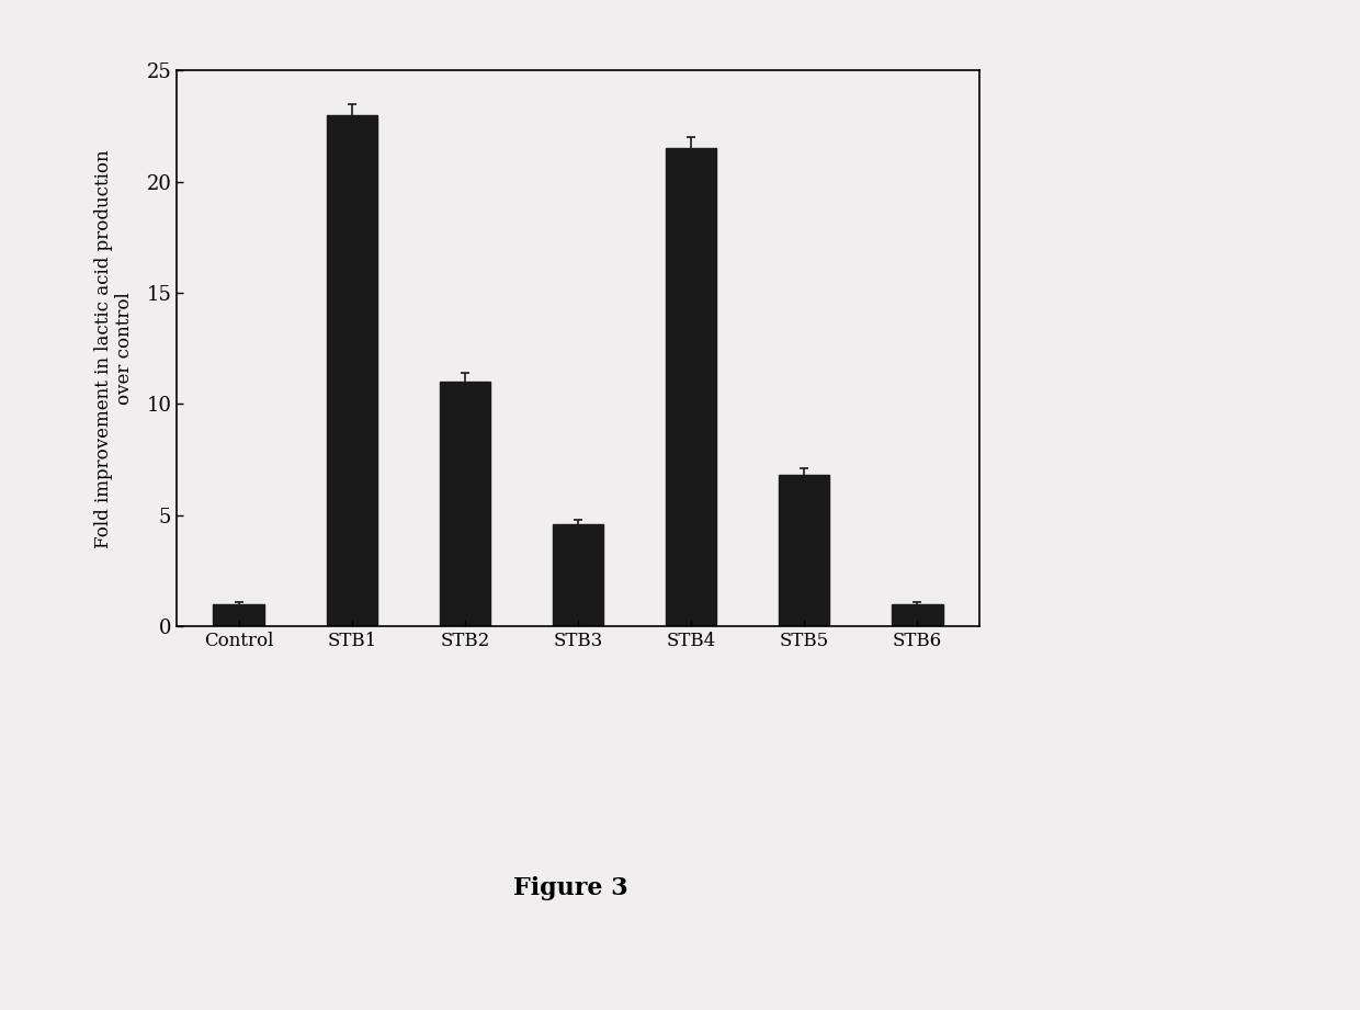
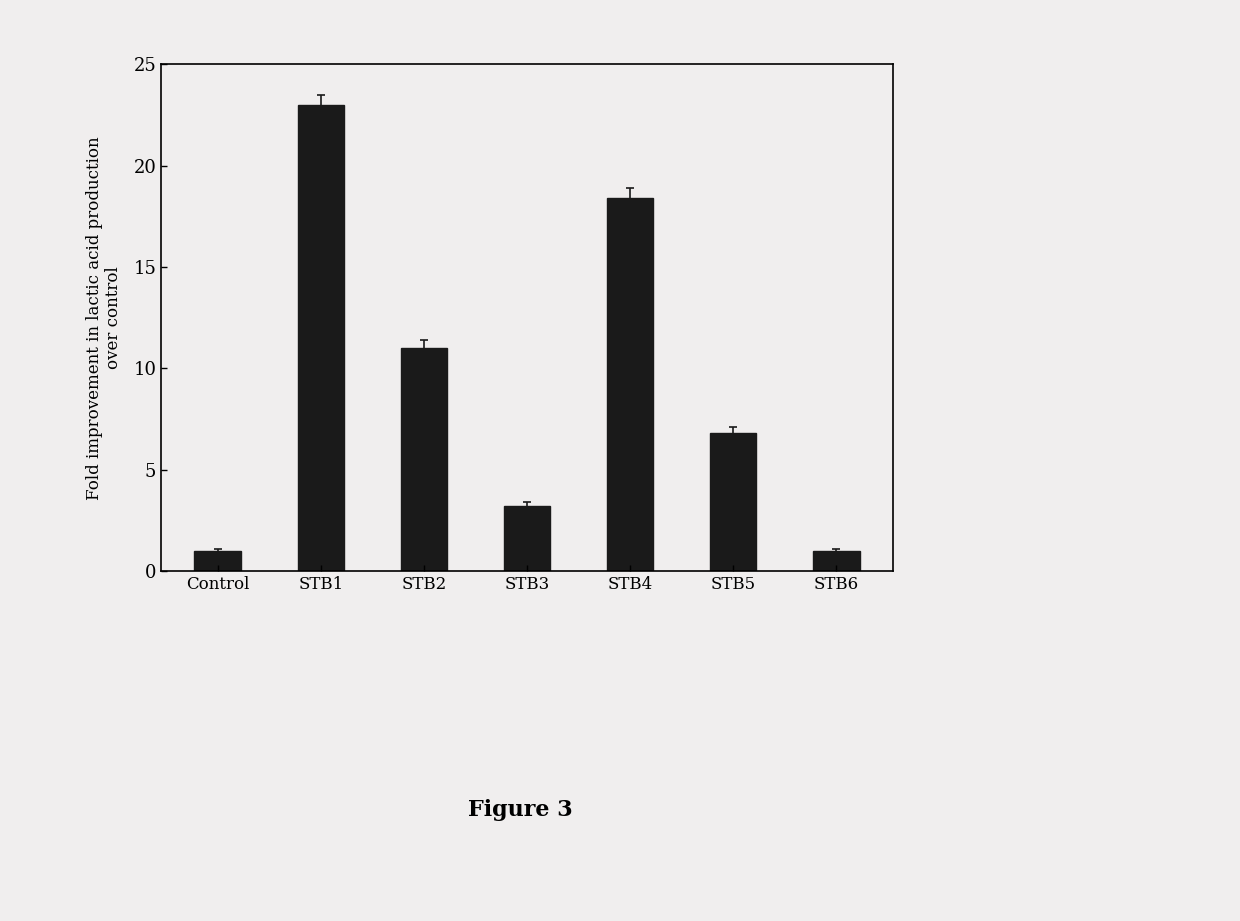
STB3: 4.6 -> 3.2
STB4: 21.5 -> 18.4
